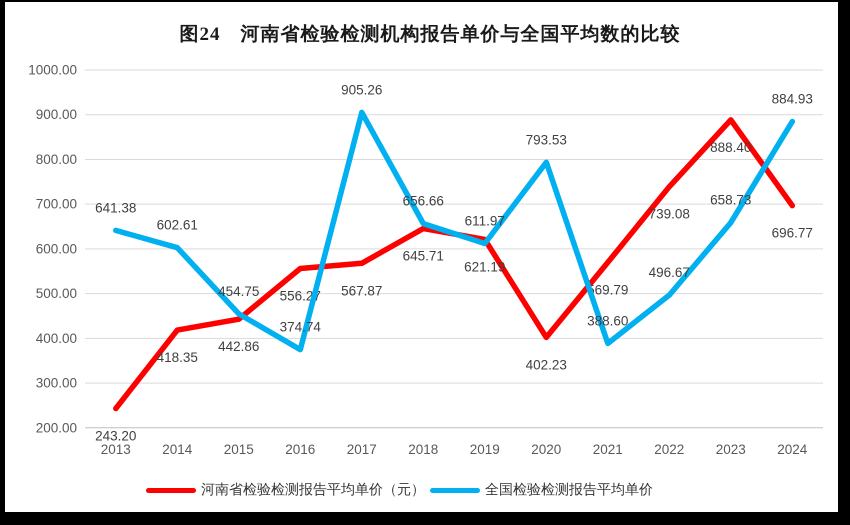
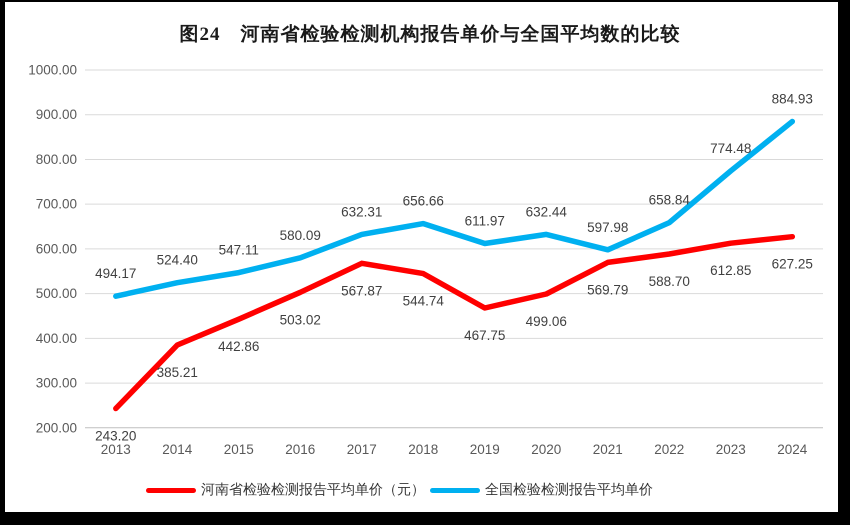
全国检验检测报告平均单价/2013: 641.38 -> 494.17
河南省检验检测报告平均单价（元）/2014: 418.35 -> 385.21
全国检验检测报告平均单价/2014: 602.61 -> 524.40
全国检验检测报告平均单价/2015: 454.75 -> 547.11
河南省检验检测报告平均单价（元）/2016: 556.27 -> 503.02
全国检验检测报告平均单价/2016: 374.74 -> 580.09
全国检验检测报告平均单价/2017: 905.26 -> 632.31
河南省检验检测报告平均单价（元）/2018: 645.71 -> 544.74
河南省检验检测报告平均单价（元）/2019: 621.19 -> 467.75
河南省检验检测报告平均单价（元）/2020: 402.23 -> 499.06
全国检验检测报告平均单价/2020: 793.53 -> 632.44
全国检验检测报告平均单价/2021: 388.60 -> 597.98
河南省检验检测报告平均单价（元）/2022: 739.08 -> 588.70
全国检验检测报告平均单价/2022: 496.67 -> 658.84
河南省检验检测报告平均单价（元）/2023: 888.40 -> 612.85
全国检验检测报告平均单价/2023: 658.73 -> 774.48
河南省检验检测报告平均单价（元）/2024: 696.77 -> 627.25
